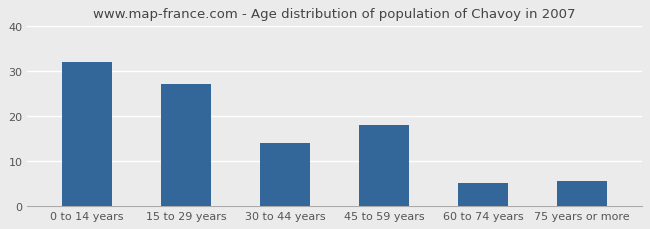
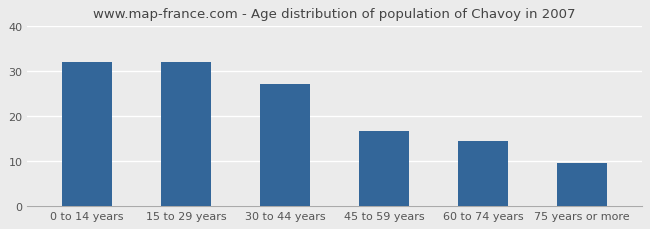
15 to 29 years: 27.0 -> 32.0
30 to 44 years: 14.0 -> 27.0
45 to 59 years: 18.0 -> 16.5
60 to 74 years: 5.0 -> 14.5
75 years or more: 5.5 -> 9.5
